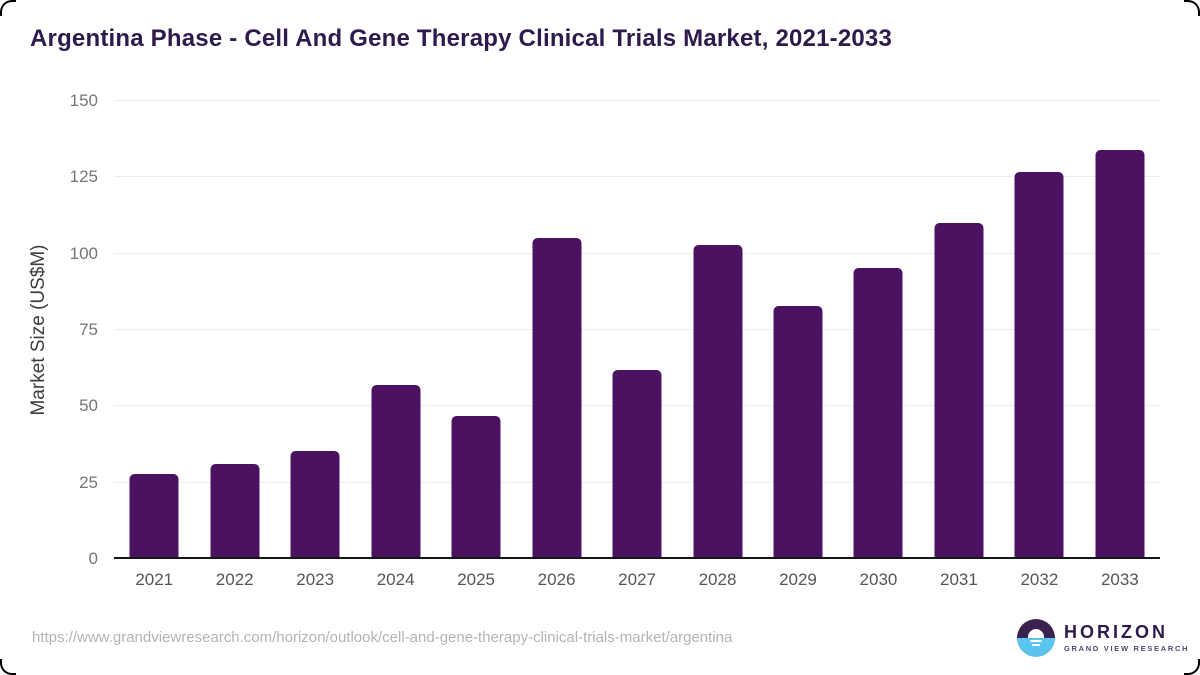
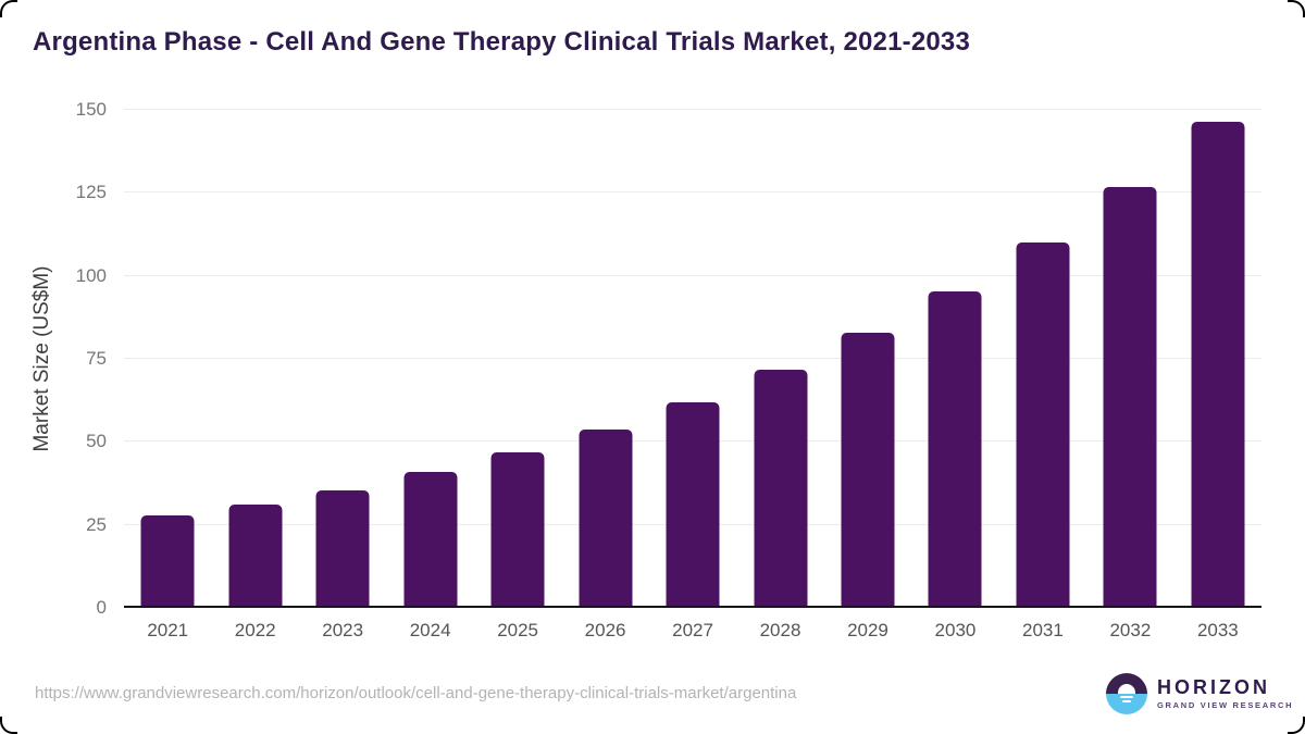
2024: 57 -> 41
2026: 105 -> 54
2028: 103 -> 72
2033: 134 -> 146
